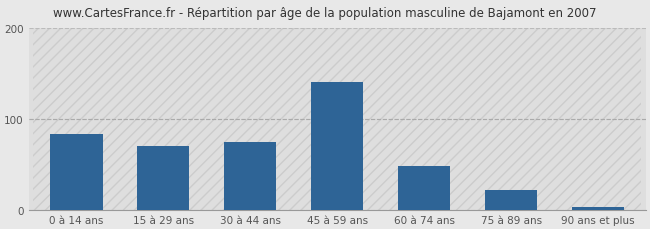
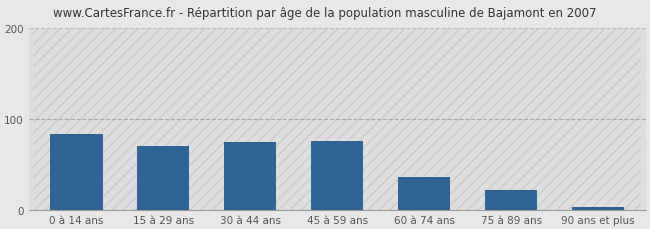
45 à 59 ans: 140 -> 76
60 à 74 ans: 48 -> 36
